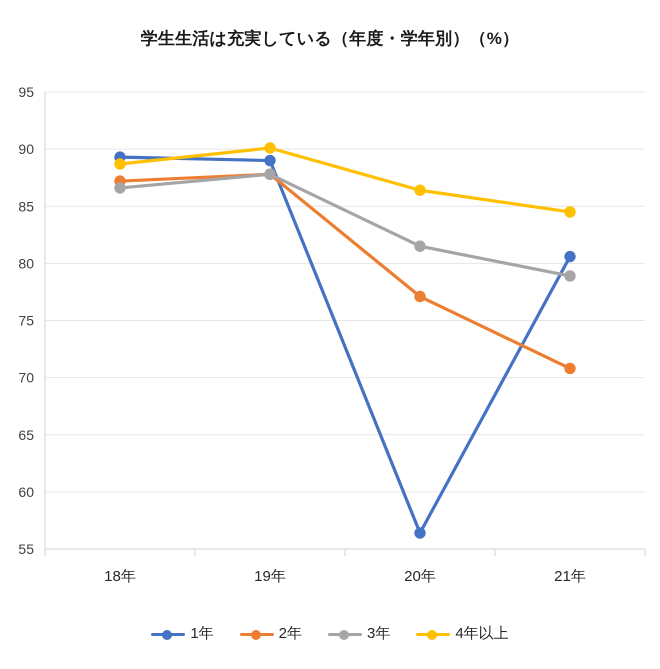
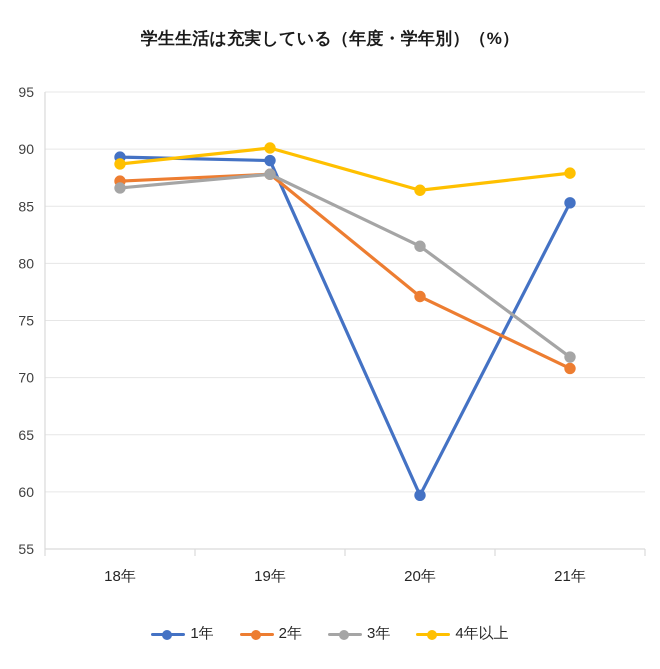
1年/20年: 56.4 -> 59.7
1年/21年: 80.6 -> 85.3
3年/21年: 78.9 -> 71.8
4年以上/21年: 84.5 -> 87.9
